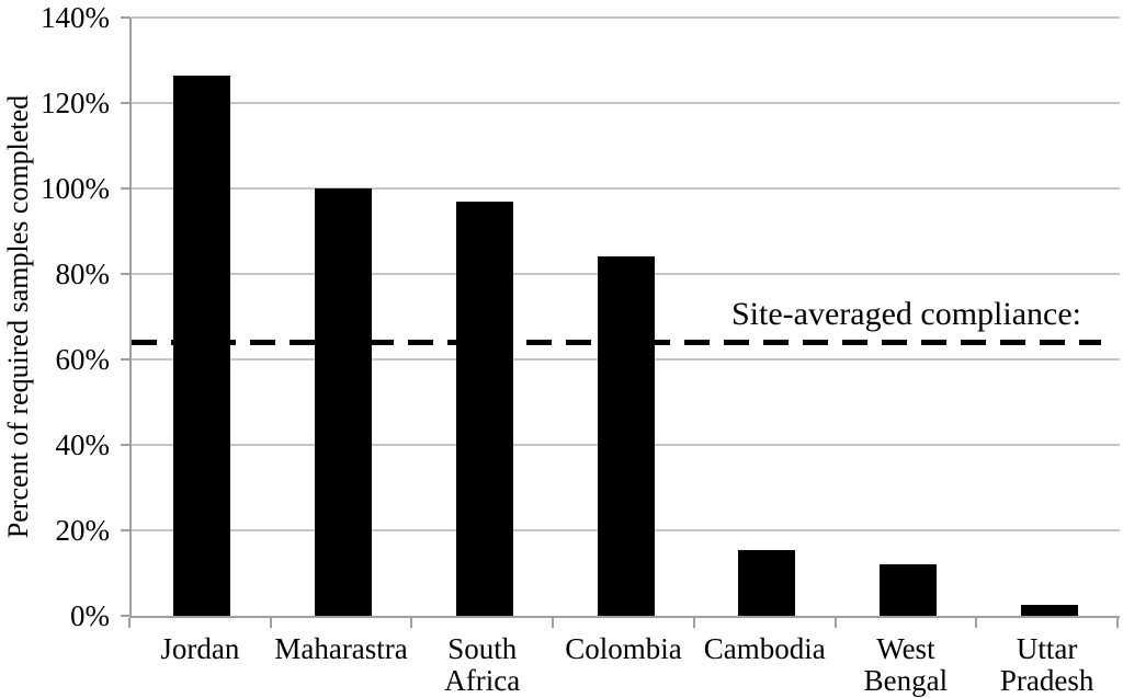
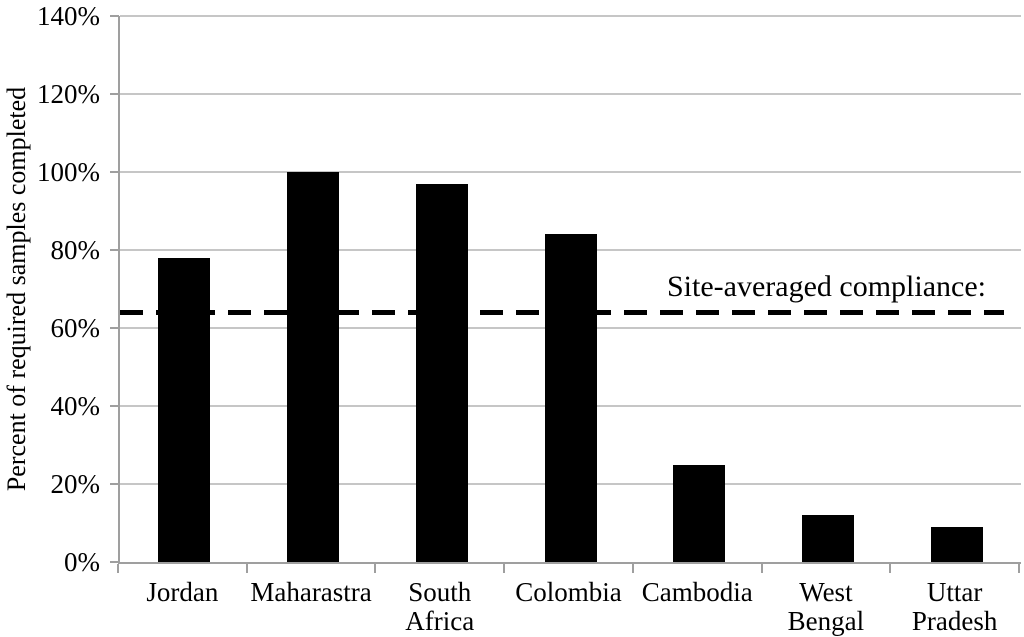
Jordan: 126% -> 78%
Cambodia: 16% -> 25%
Uttar Pradesh: 2% -> 9%
